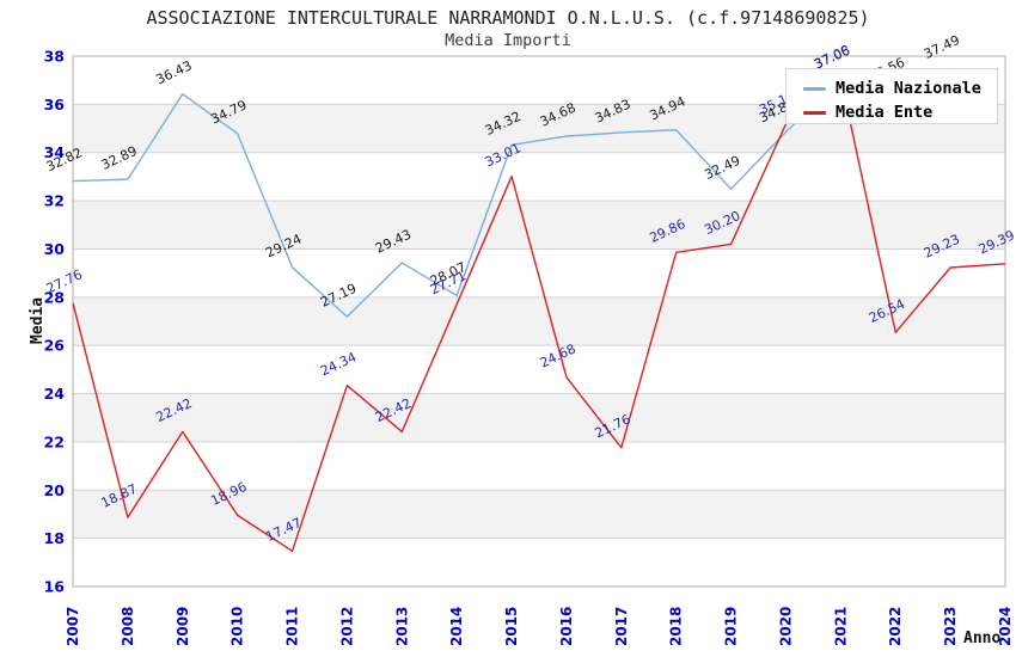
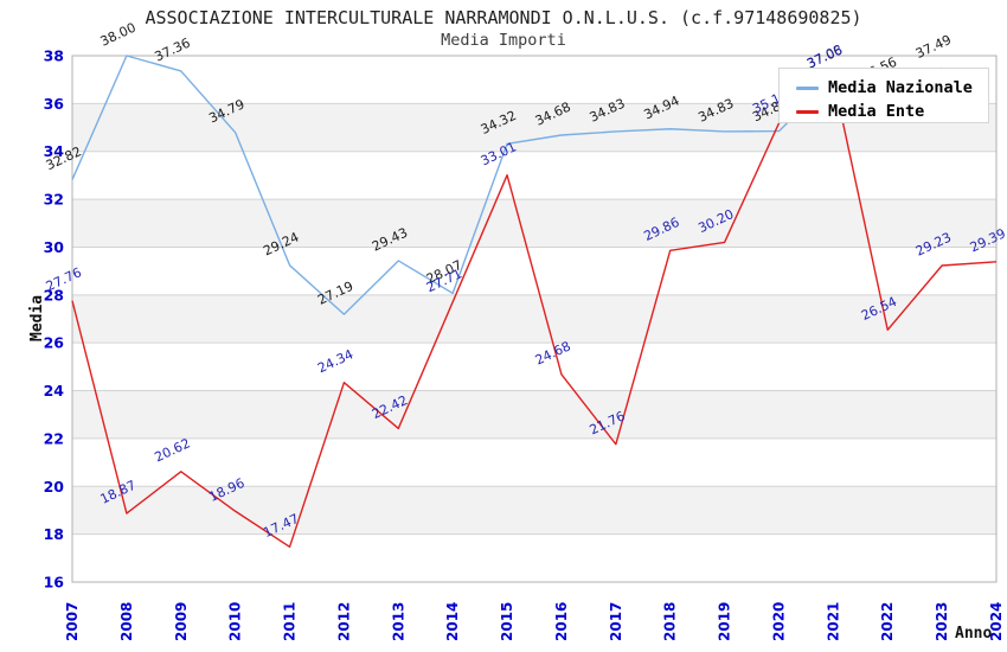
Media Nazionale/2008: 32.89 -> 38.00
Media Nazionale/2009: 36.43 -> 37.36
Media Ente/2009: 22.42 -> 20.62
Media Nazionale/2019: 32.49 -> 34.83
